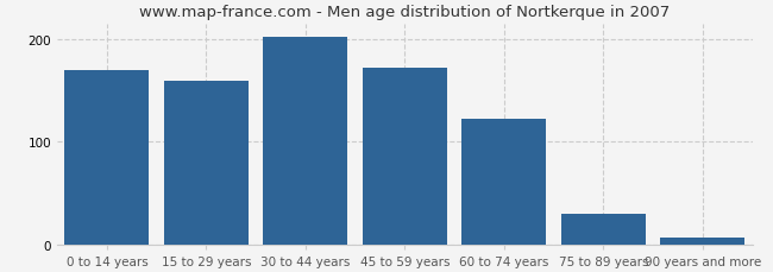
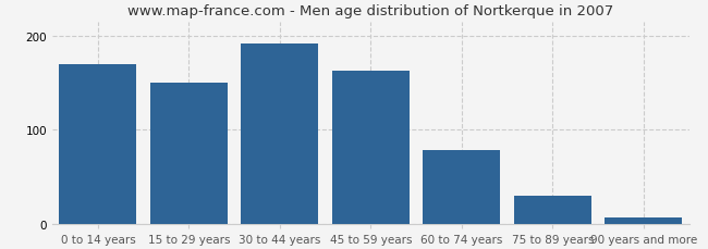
15 to 29 years: 160 -> 150
30 to 44 years: 202 -> 192
45 to 59 years: 172 -> 163
60 to 74 years: 122 -> 78
